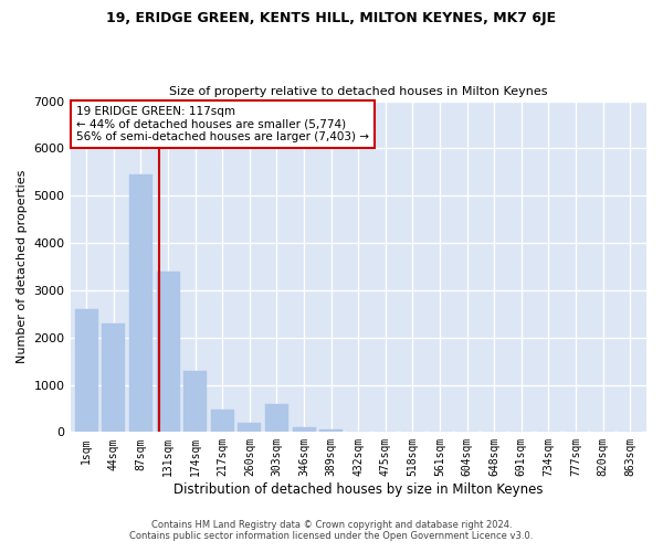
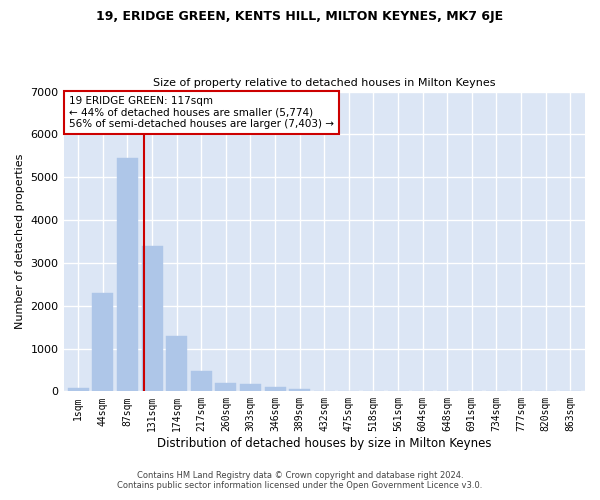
1sqm: 2600 -> 80
303sqm: 600 -> 180
